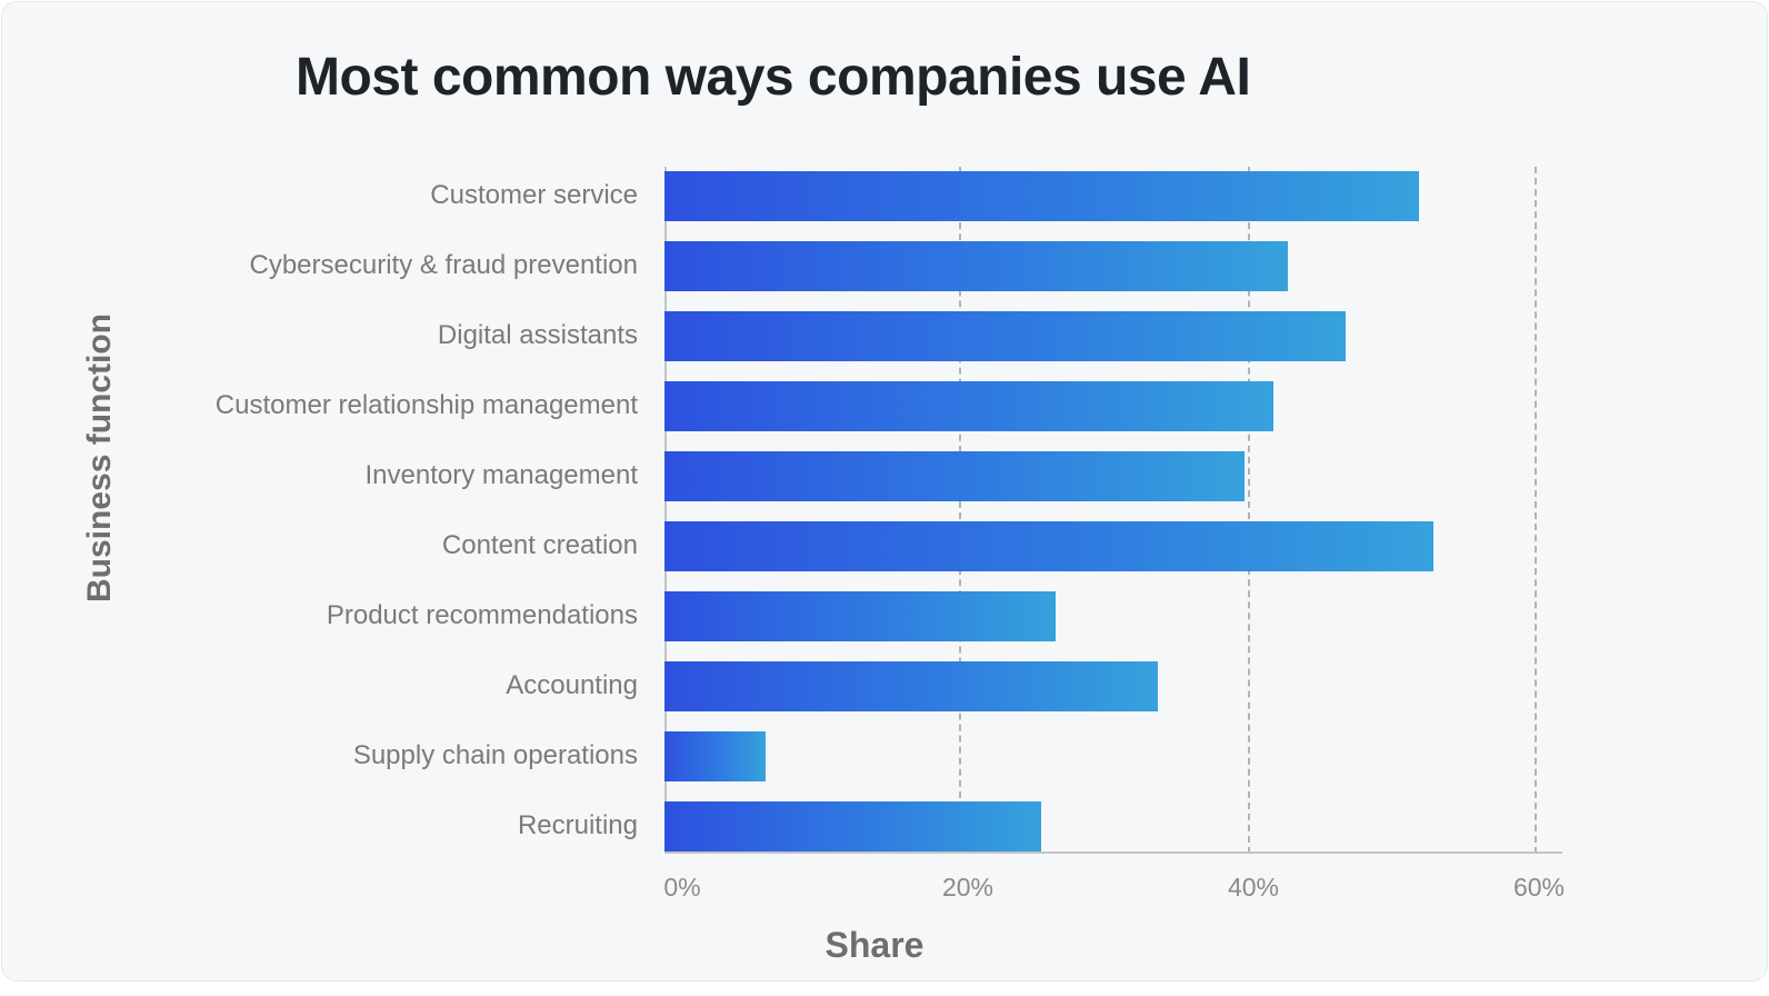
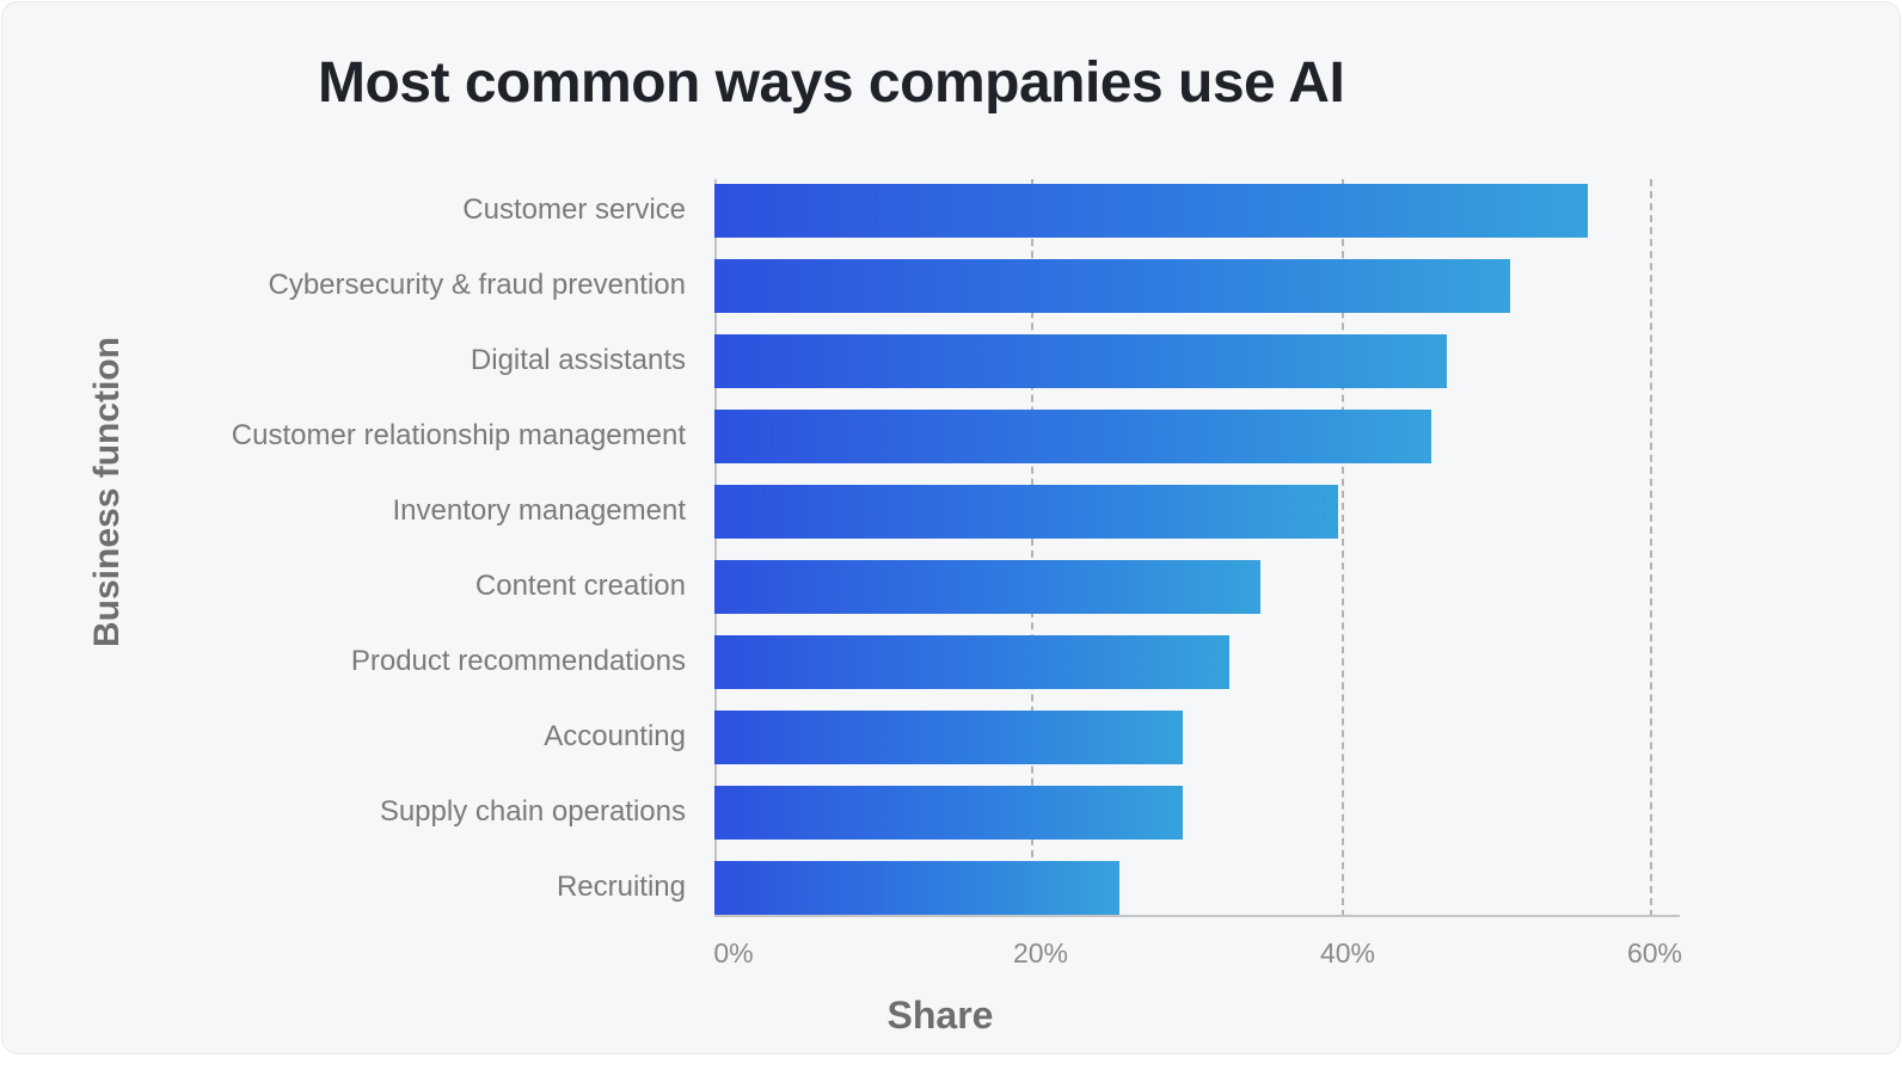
Customer service: 52% -> 56%
Cybersecurity & fraud prevention: 43% -> 51%
Customer relationship management: 42% -> 46%
Content creation: 53% -> 35%
Product recommendations: 27% -> 33%
Accounting: 34% -> 30%
Supply chain operations: 7% -> 30%
